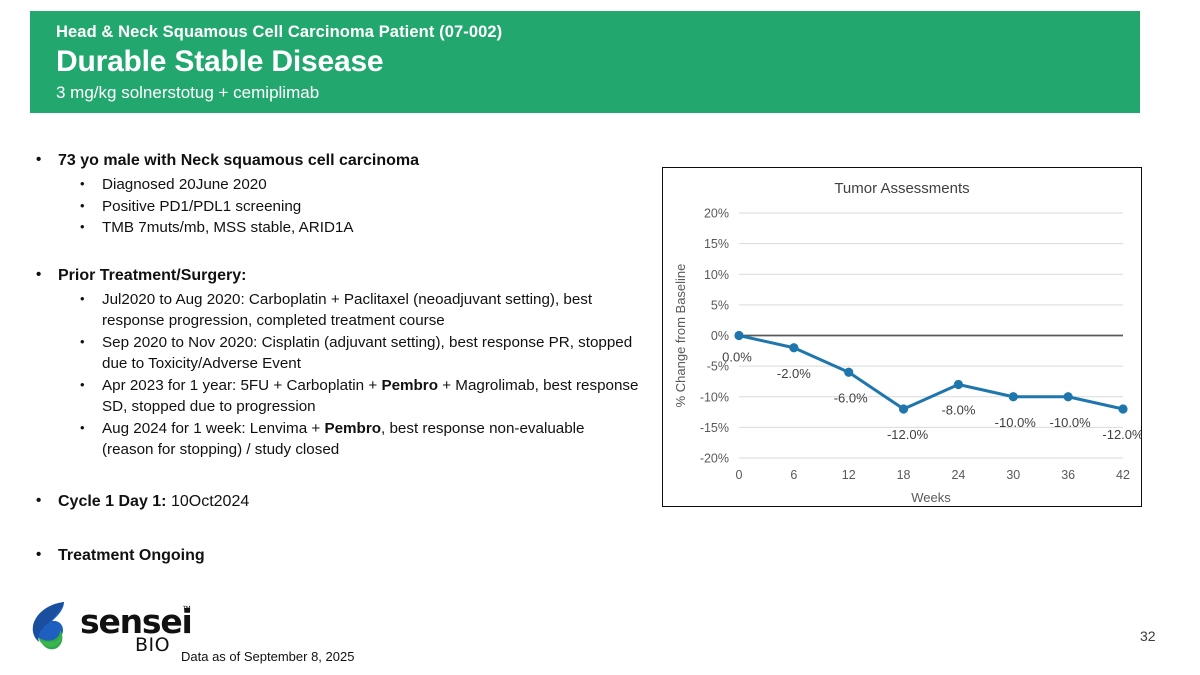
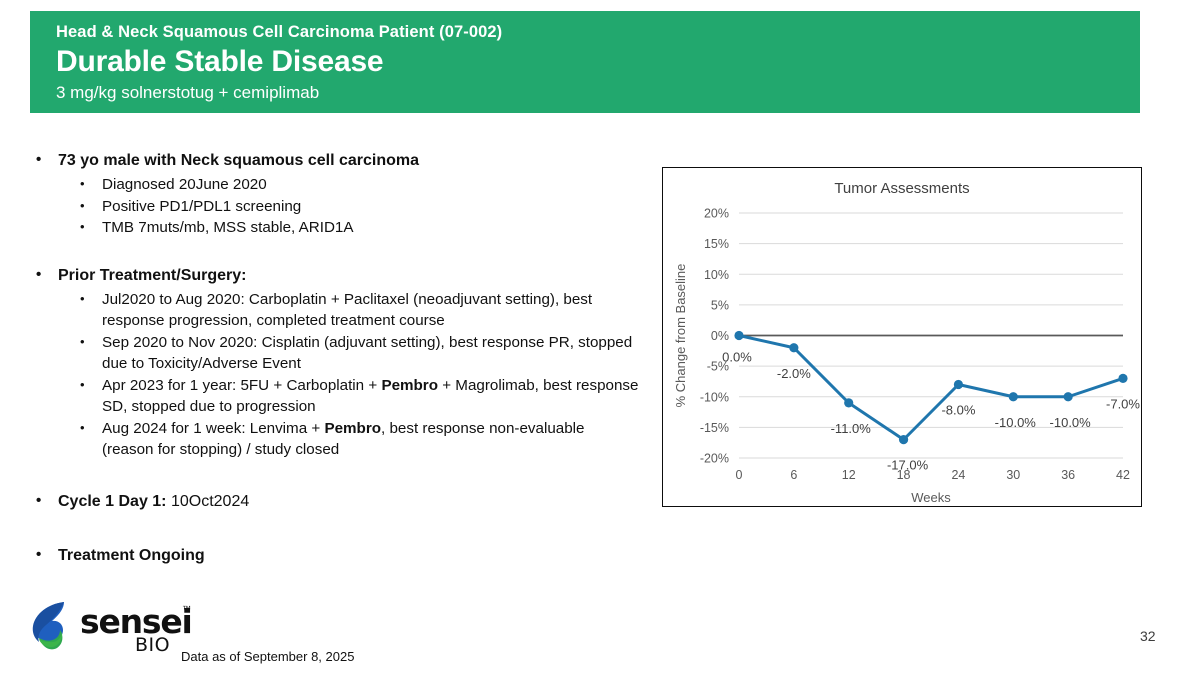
12: -6.0% -> -11.0%
18: -12.0% -> -17.0%
42: -12.0% -> -7.0%
